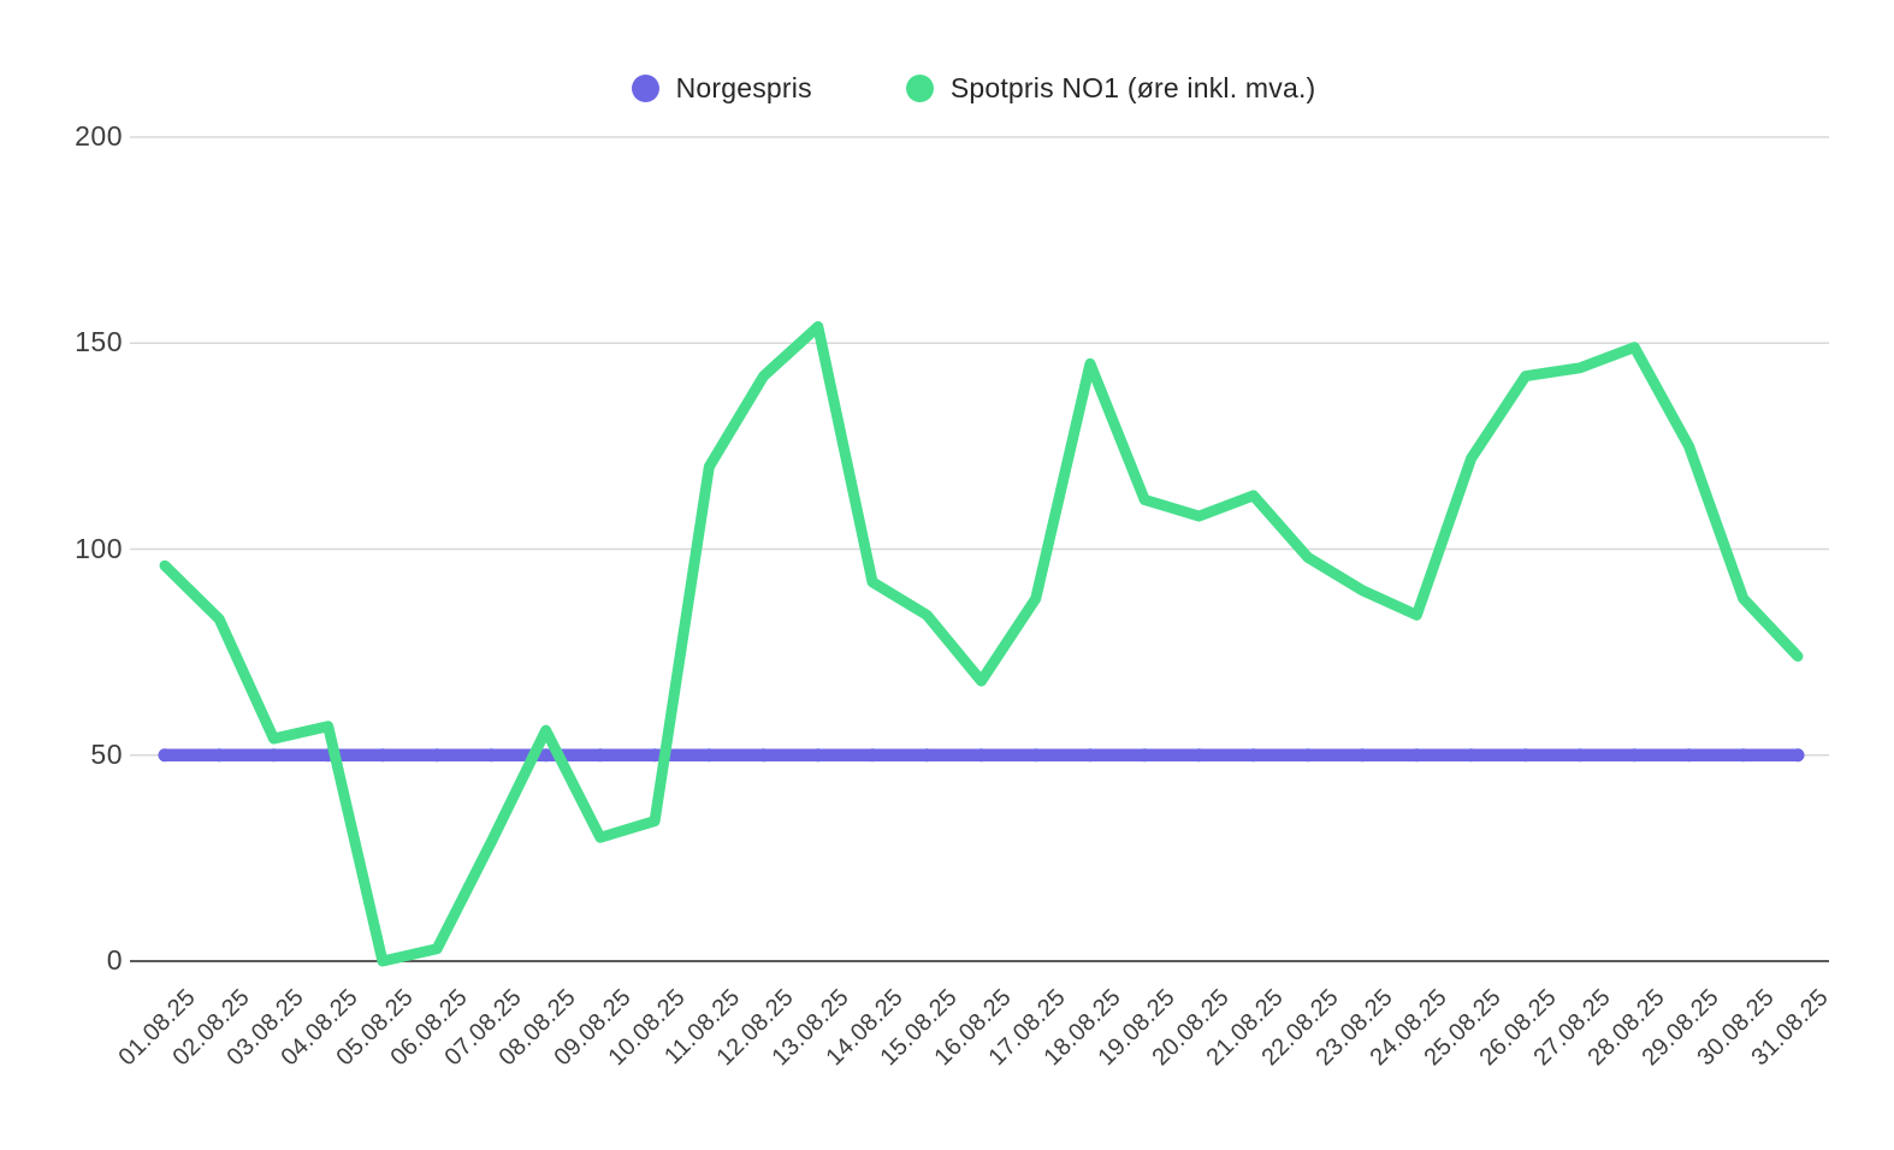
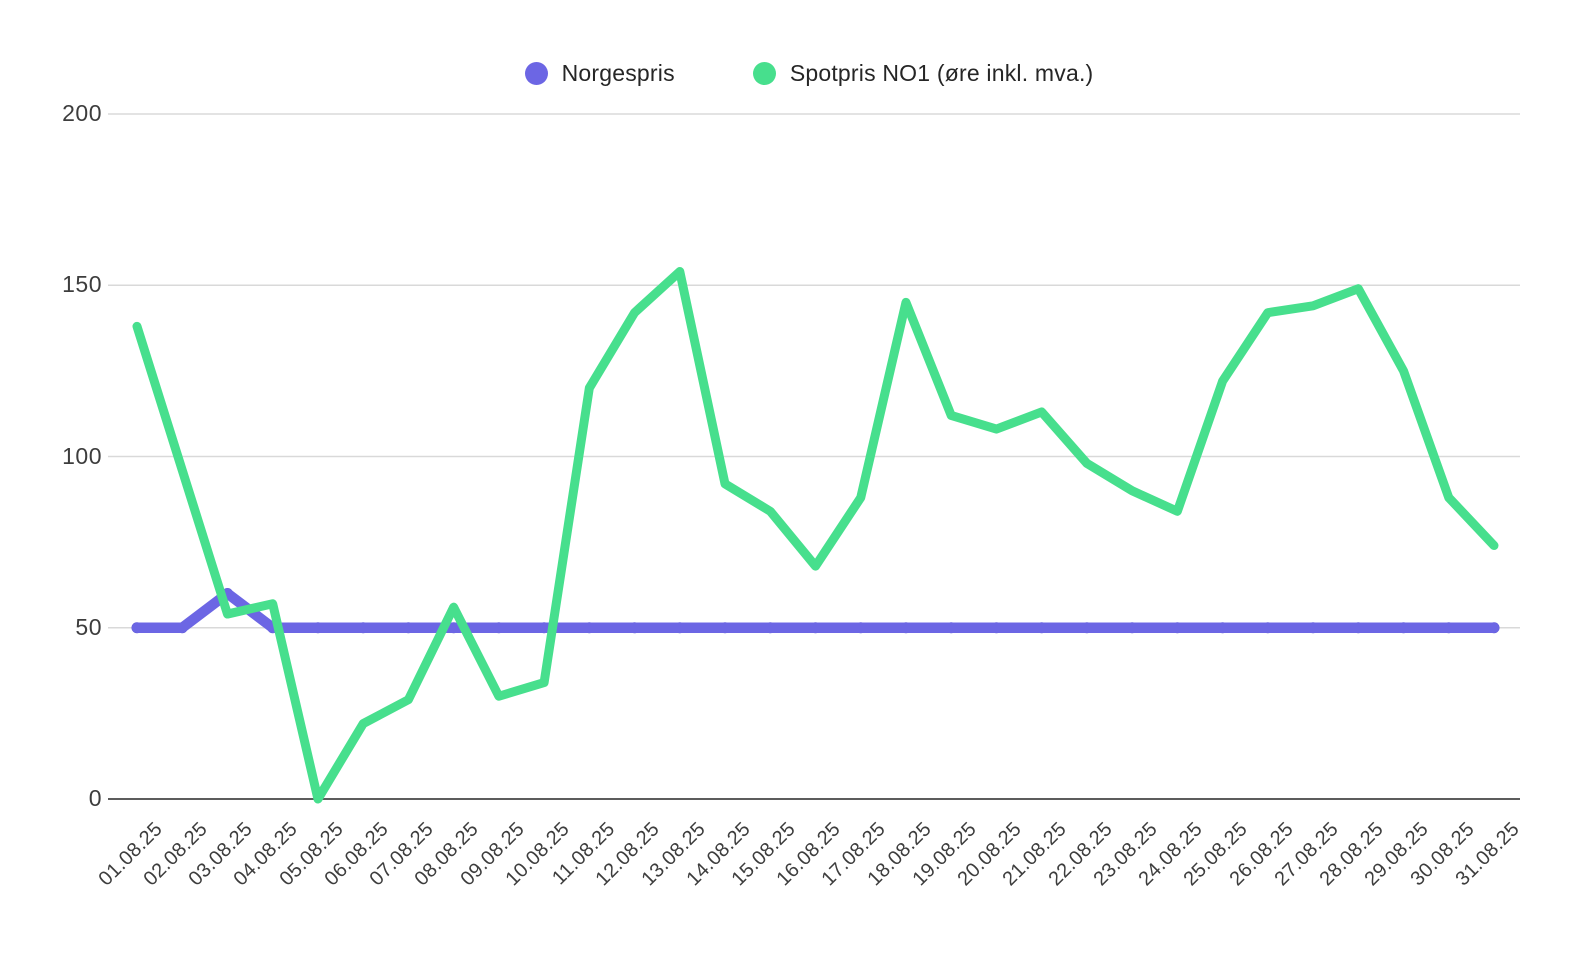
Spotpris NO1 (øre inkl. mva.)/01.08.25: 96 -> 138
Spotpris NO1 (øre inkl. mva.)/02.08.25: 83 -> 96
Norgespris/03.08.25: 50 -> 60
Spotpris NO1 (øre inkl. mva.)/06.08.25: 3 -> 22
